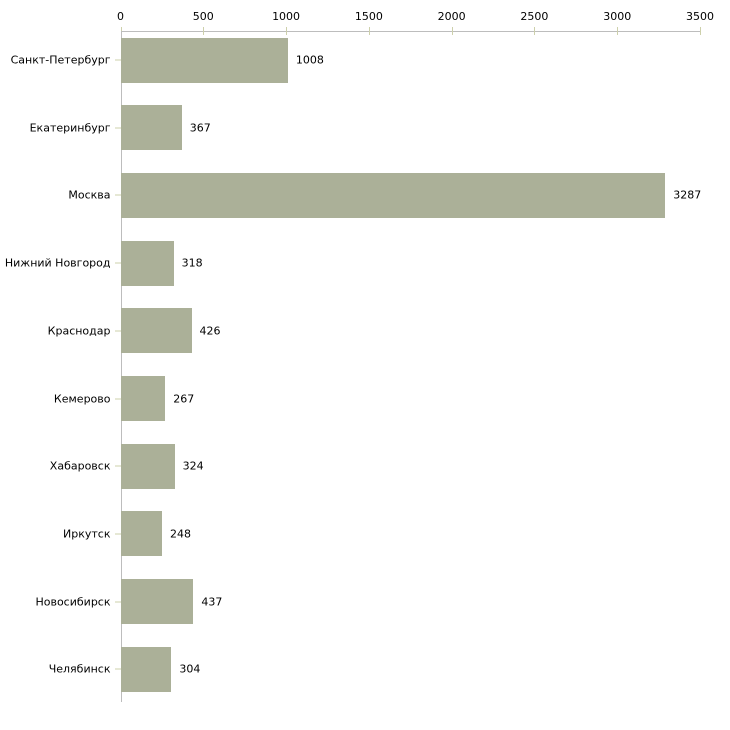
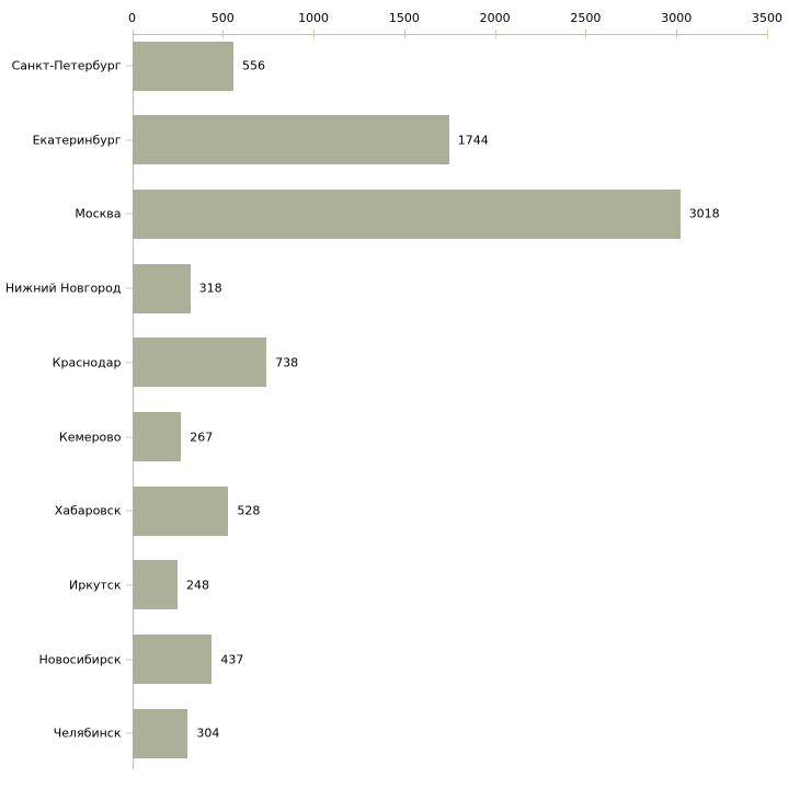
Санкт-Петербург: 1008 -> 556
Екатеринбург: 367 -> 1744
Москва: 3287 -> 3018
Краснодар: 426 -> 738
Хабаровск: 324 -> 528
